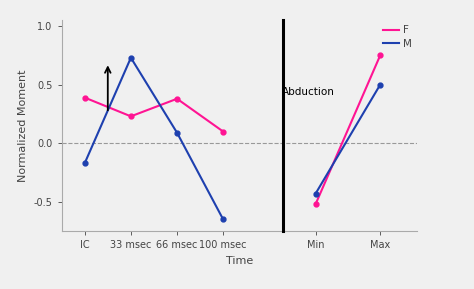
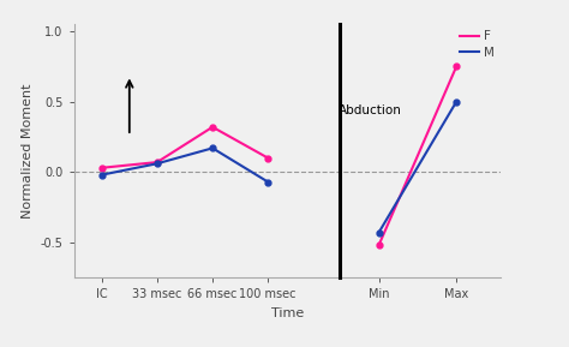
F/IC: 0.39 -> 0.03
M/IC: -0.17 -> -0.02
F/33 msec: 0.23 -> 0.07
M/33 msec: 0.73 -> 0.06
F/66 msec: 0.38 -> 0.32
M/66 msec: 0.09 -> 0.17
M/100 msec: -0.65 -> -0.07
